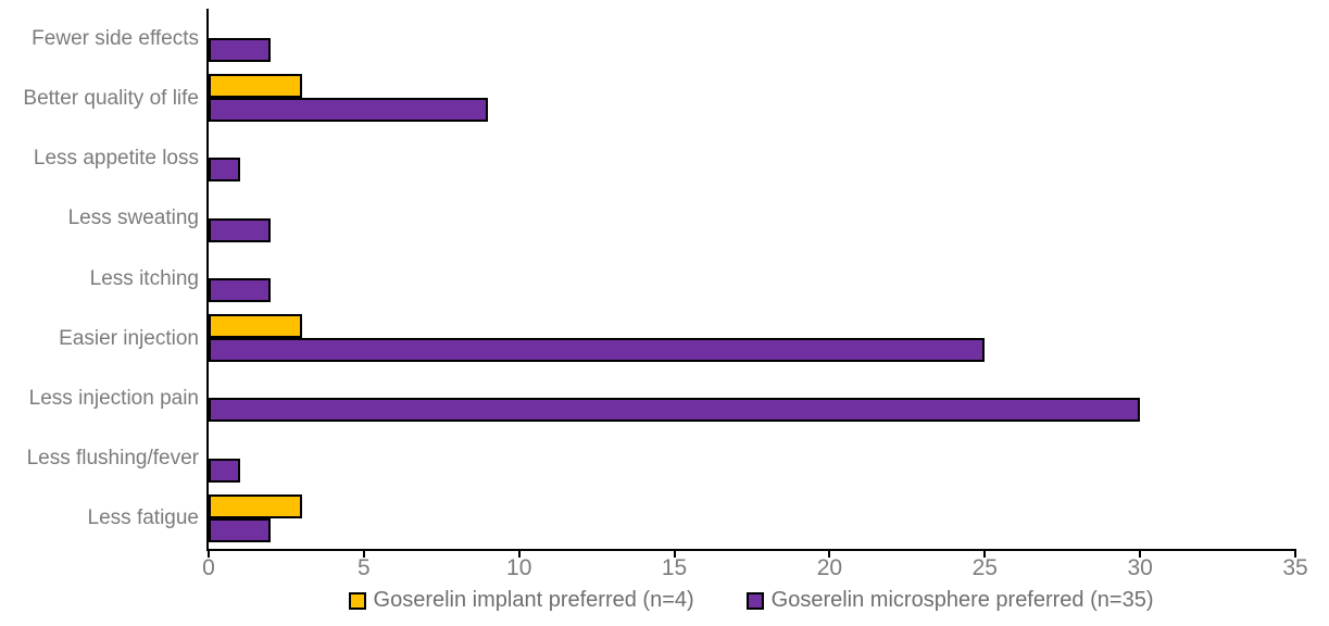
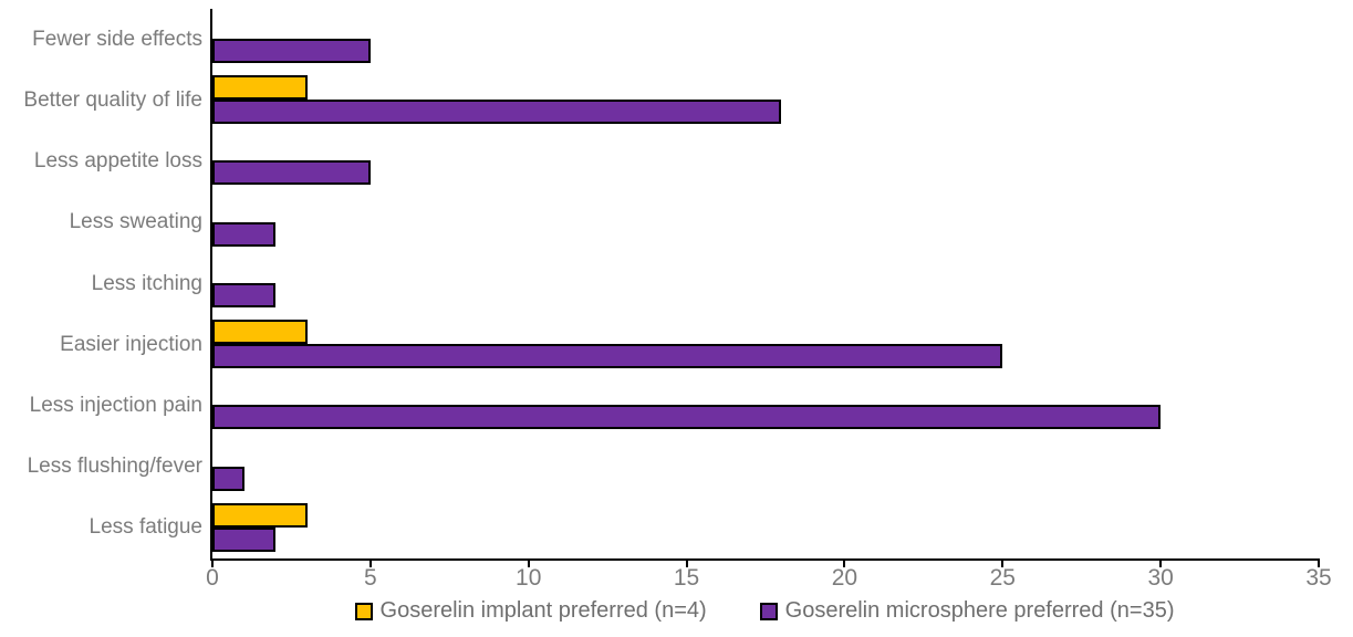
Goserelin microsphere preferred (n=35)/Fewer side effects: 2 -> 5
Goserelin microsphere preferred (n=35)/Better quality of life: 9 -> 18
Goserelin microsphere preferred (n=35)/Less appetite loss: 1 -> 5
